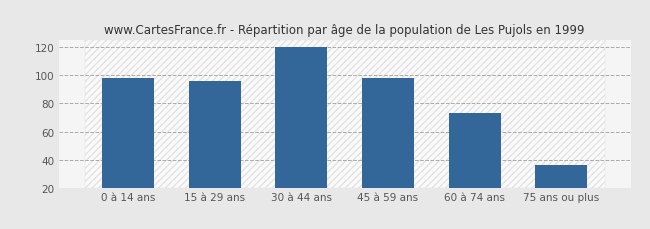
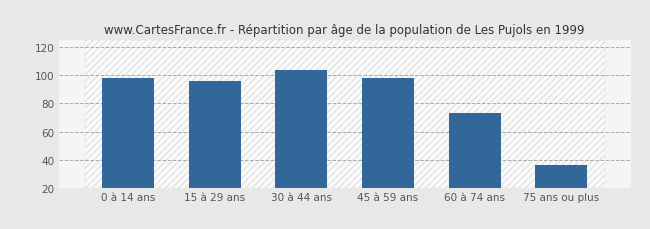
30 à 44 ans: 120 -> 104
